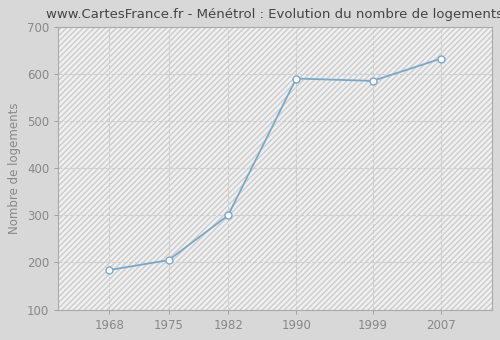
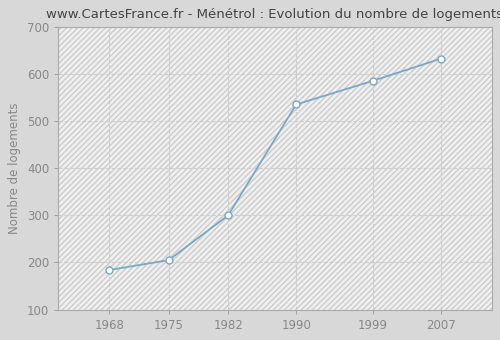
1990: 590 -> 535
